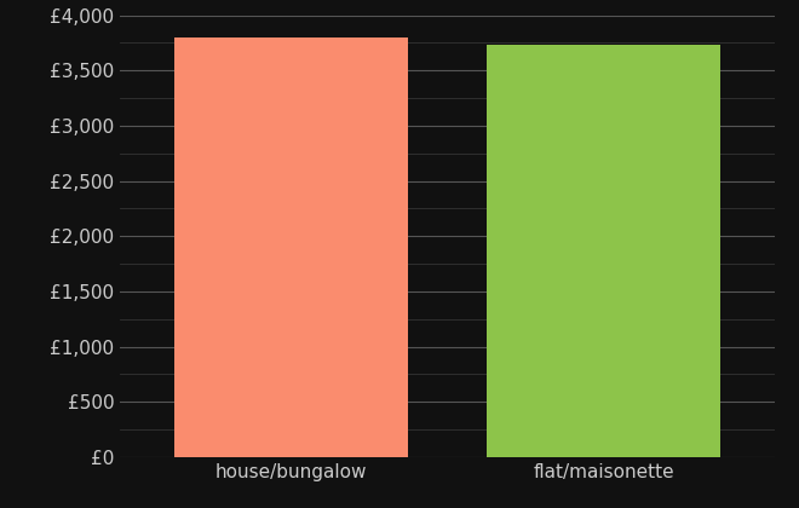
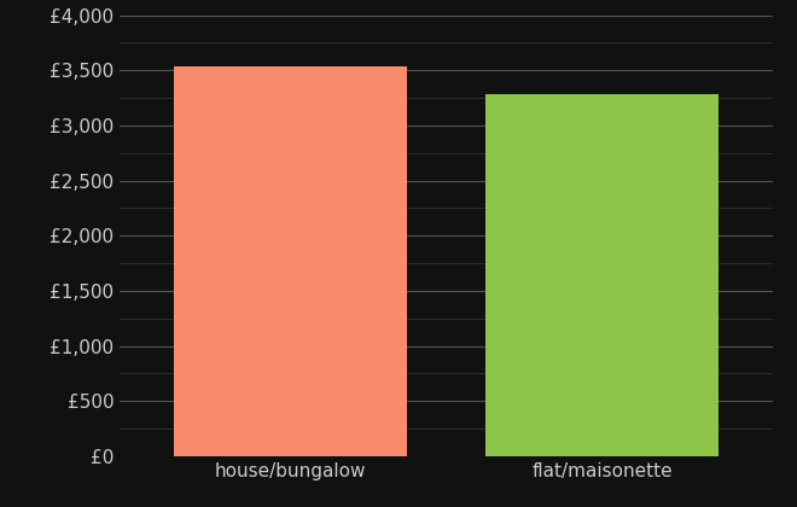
house/bungalow: £3,800 -> £3,540
flat/maisonette: £3,730 -> £3,280
